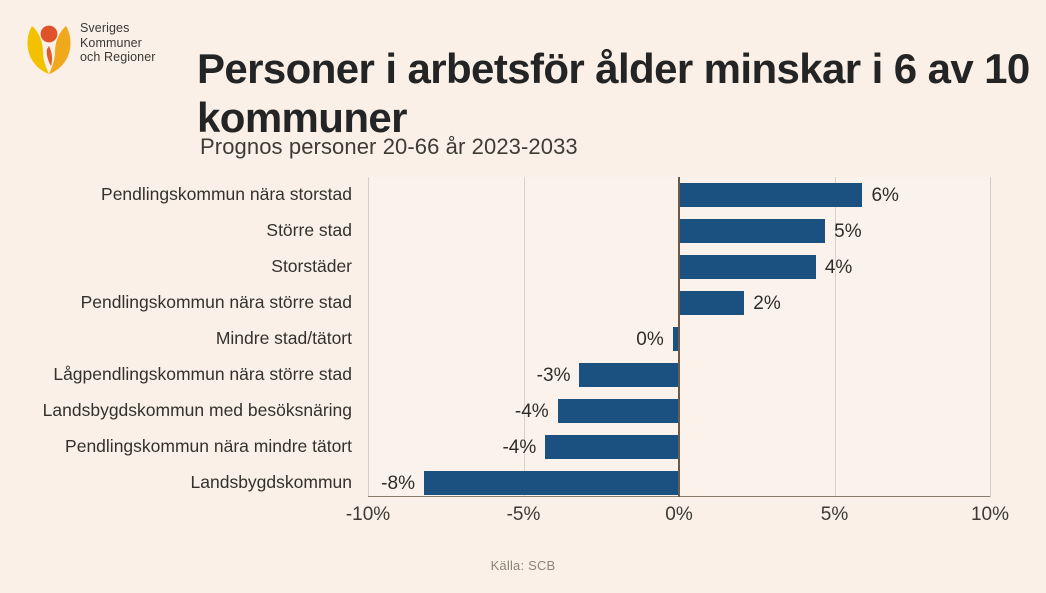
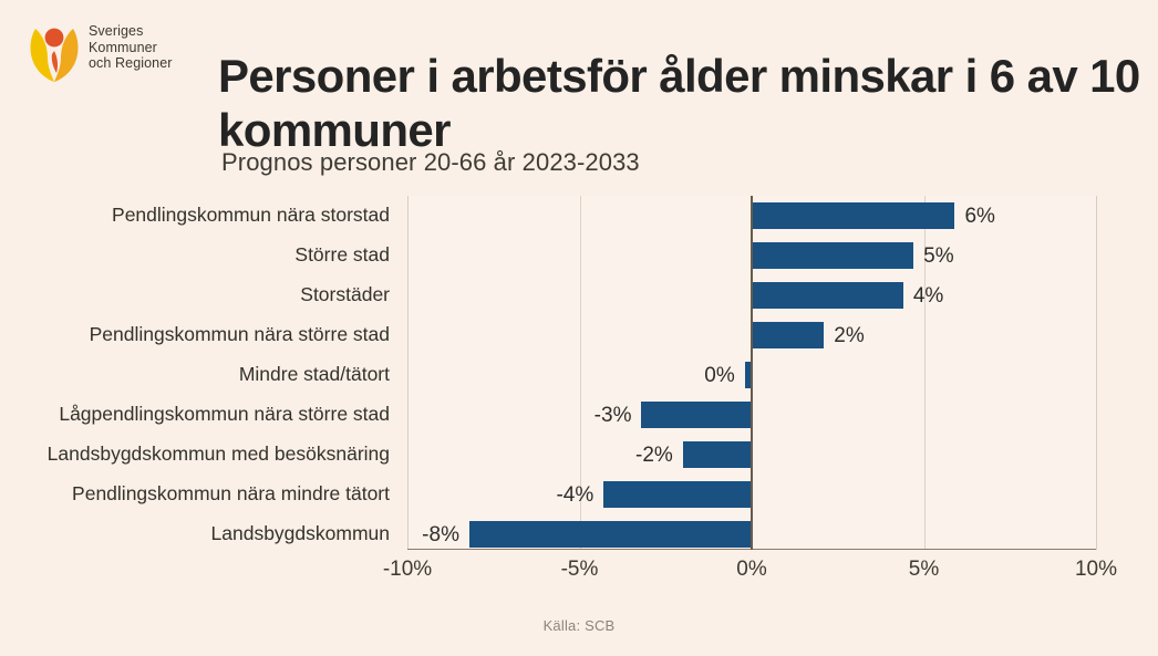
Landsbygdskommun med besöksnäring: -4% -> -2%
